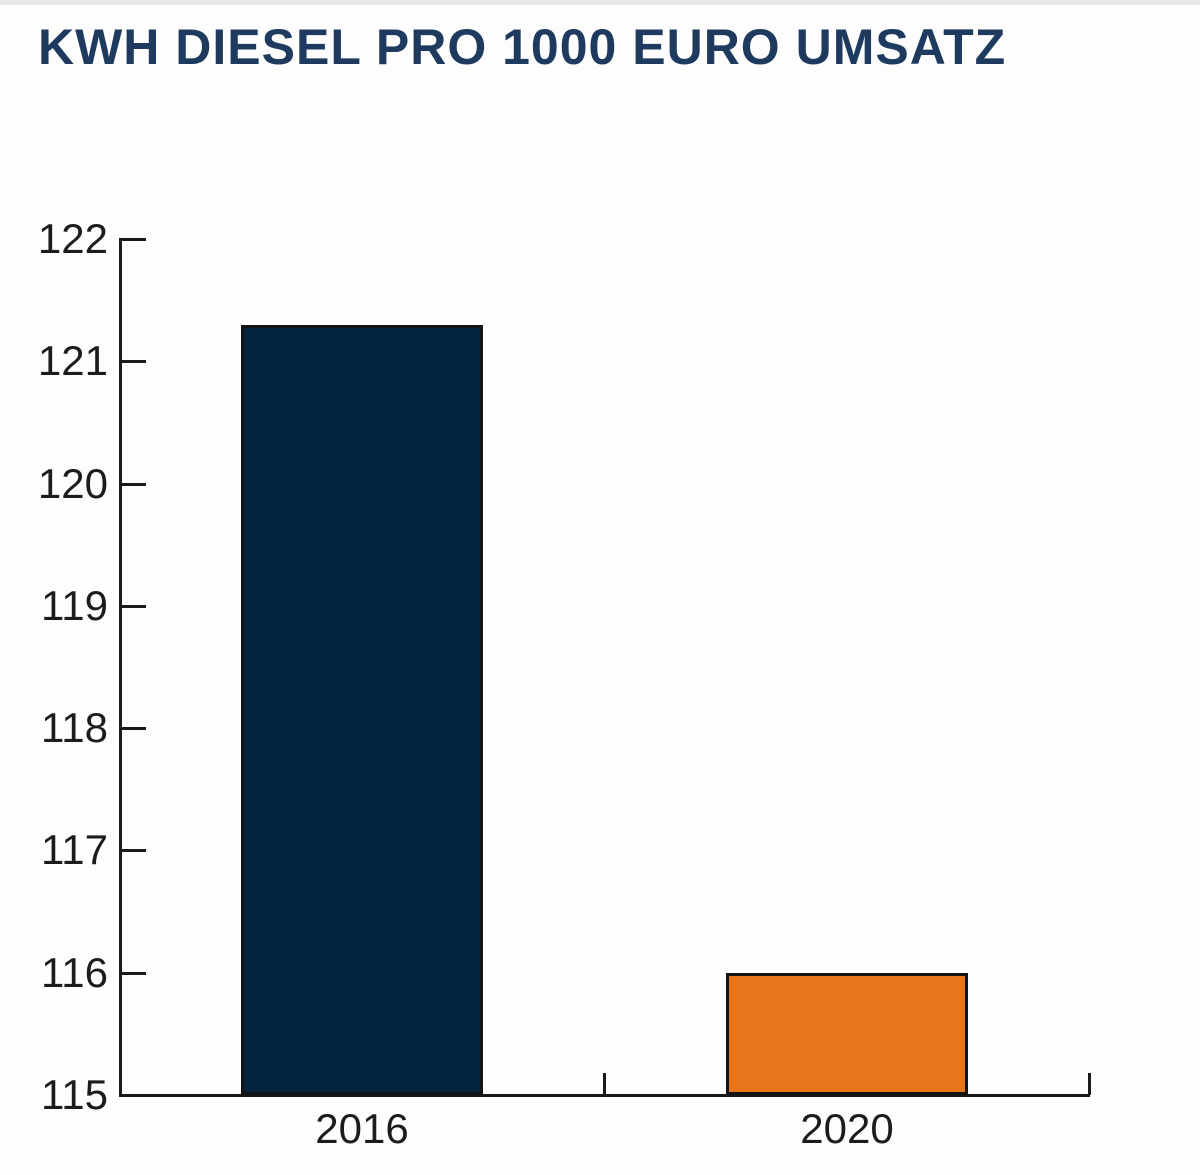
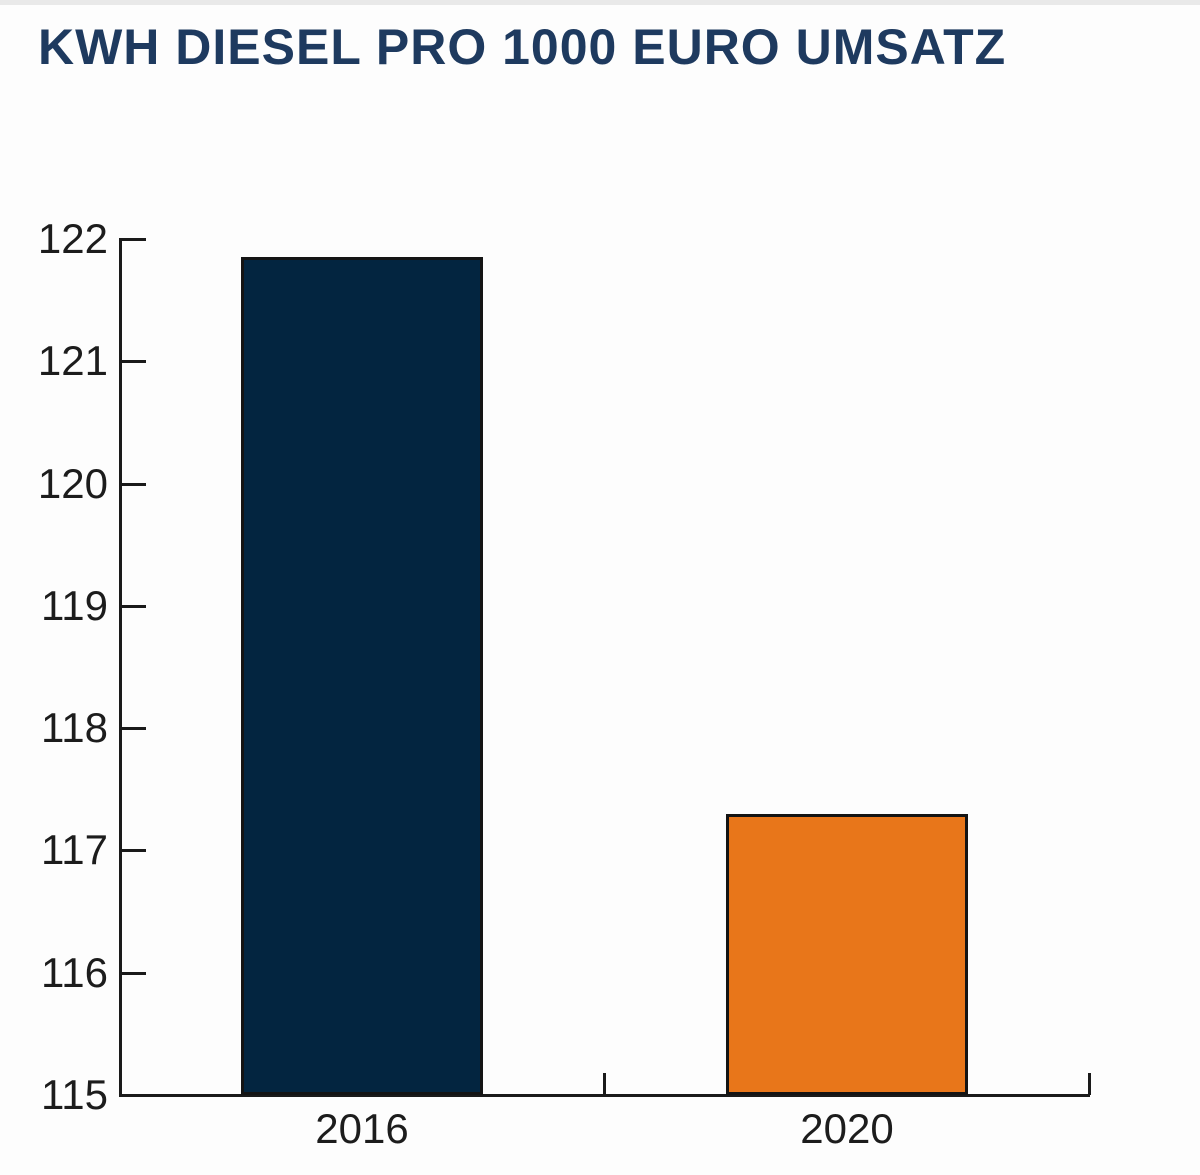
2016: 121.30 -> 121.85
2020: 116.00 -> 117.30
